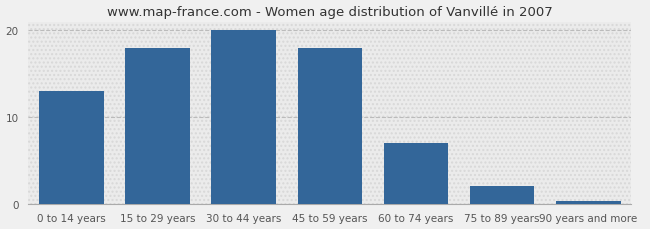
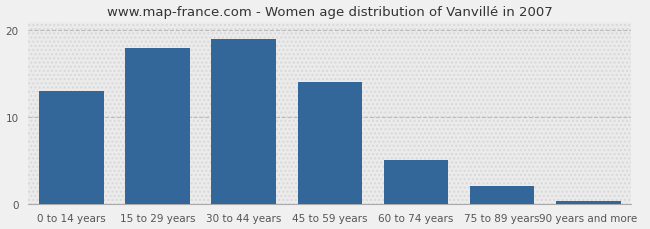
30 to 44 years: 20.0 -> 19.0
45 to 59 years: 18.0 -> 14.0
60 to 74 years: 7.0 -> 5.0
